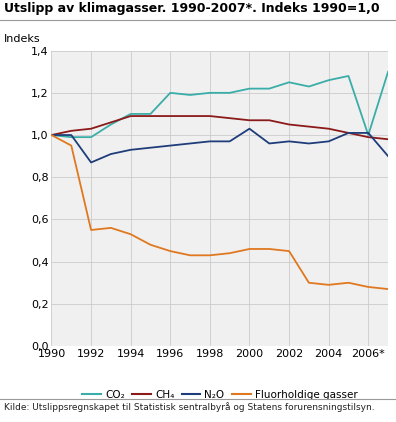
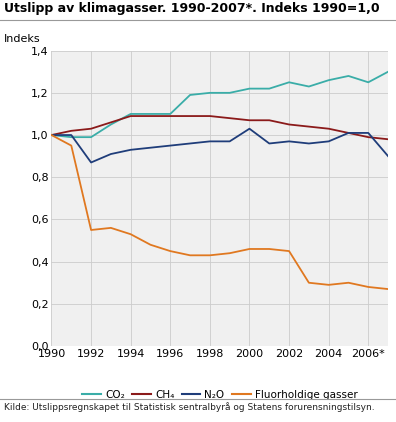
CO₂/1996: 1,20 -> 1,10
CO₂/2006*: 1,00 -> 1,25
